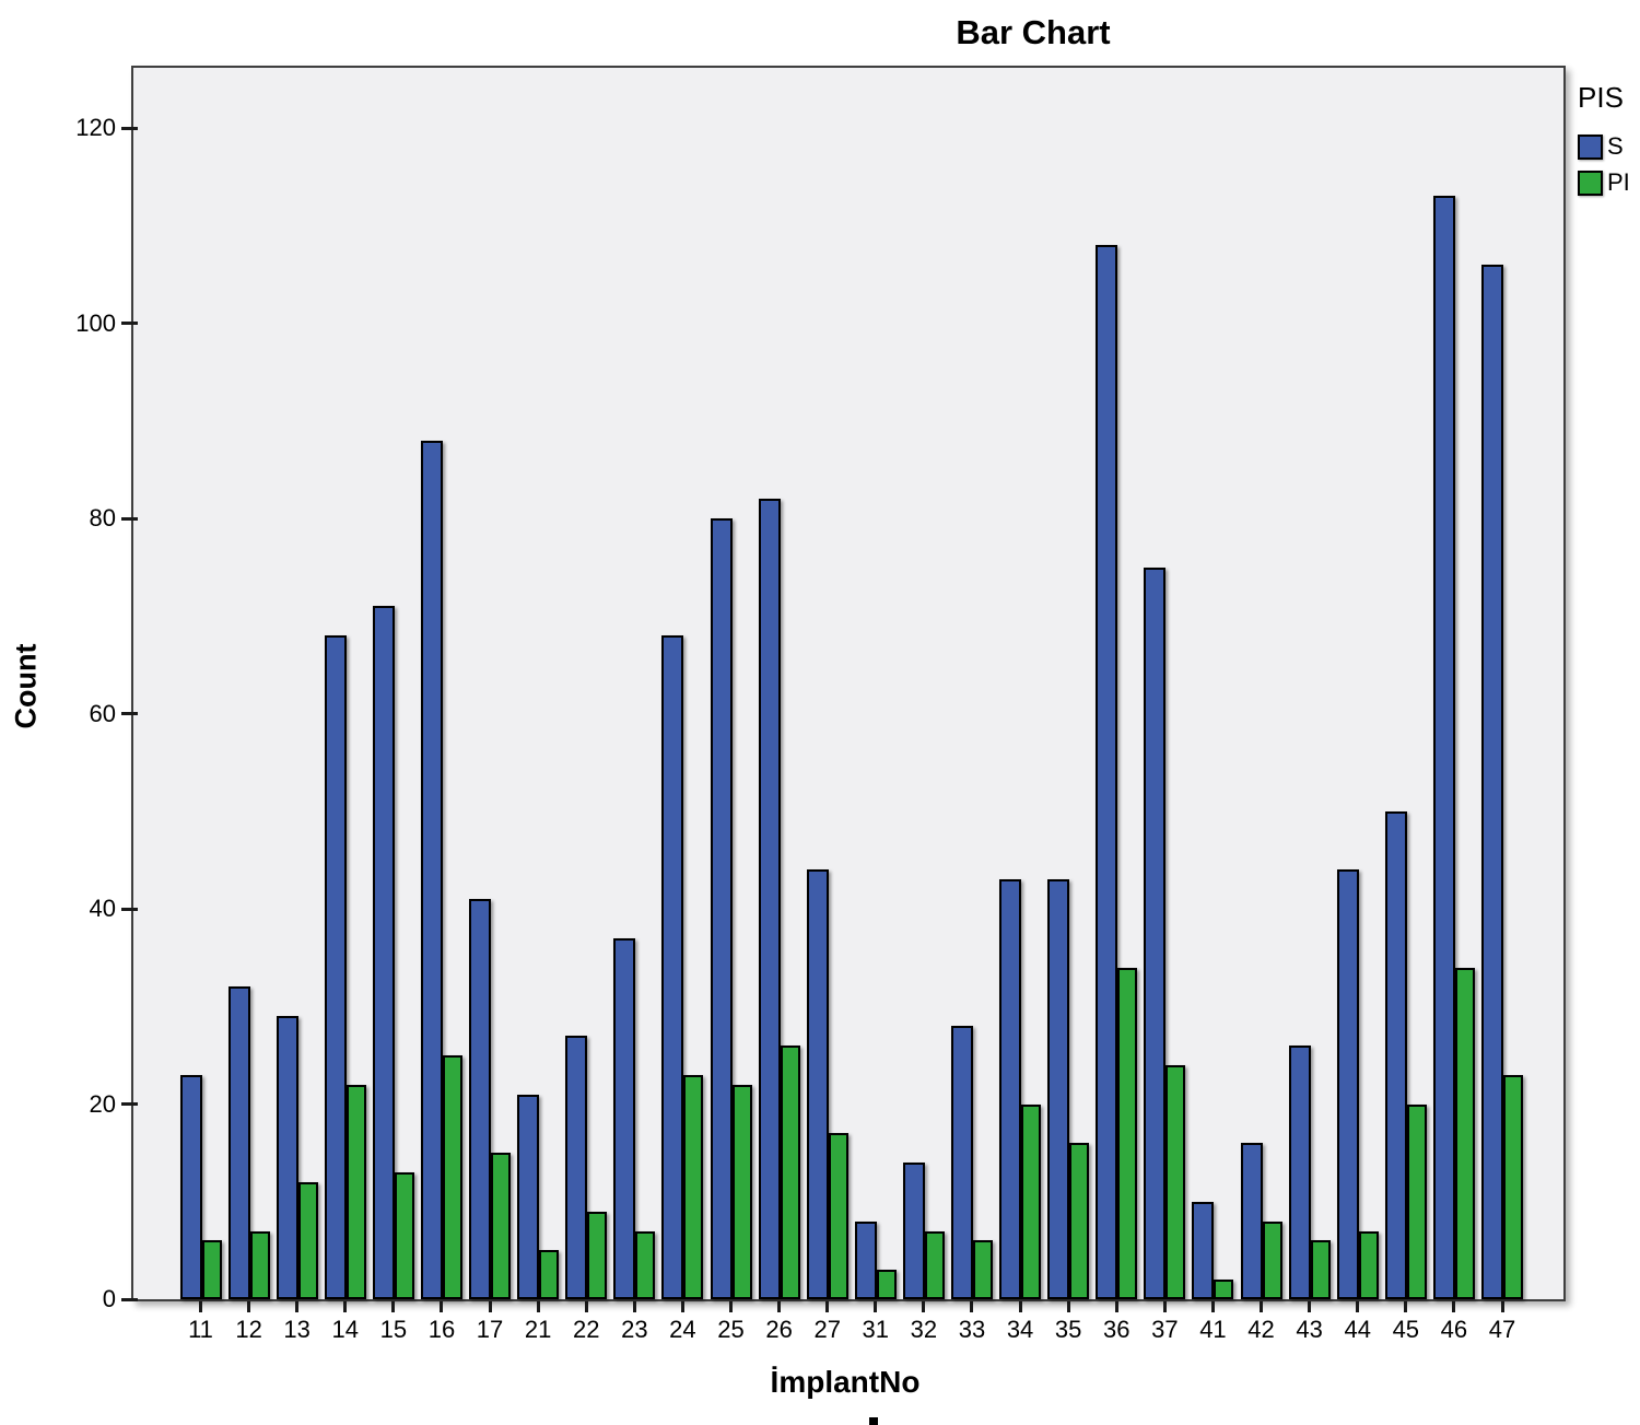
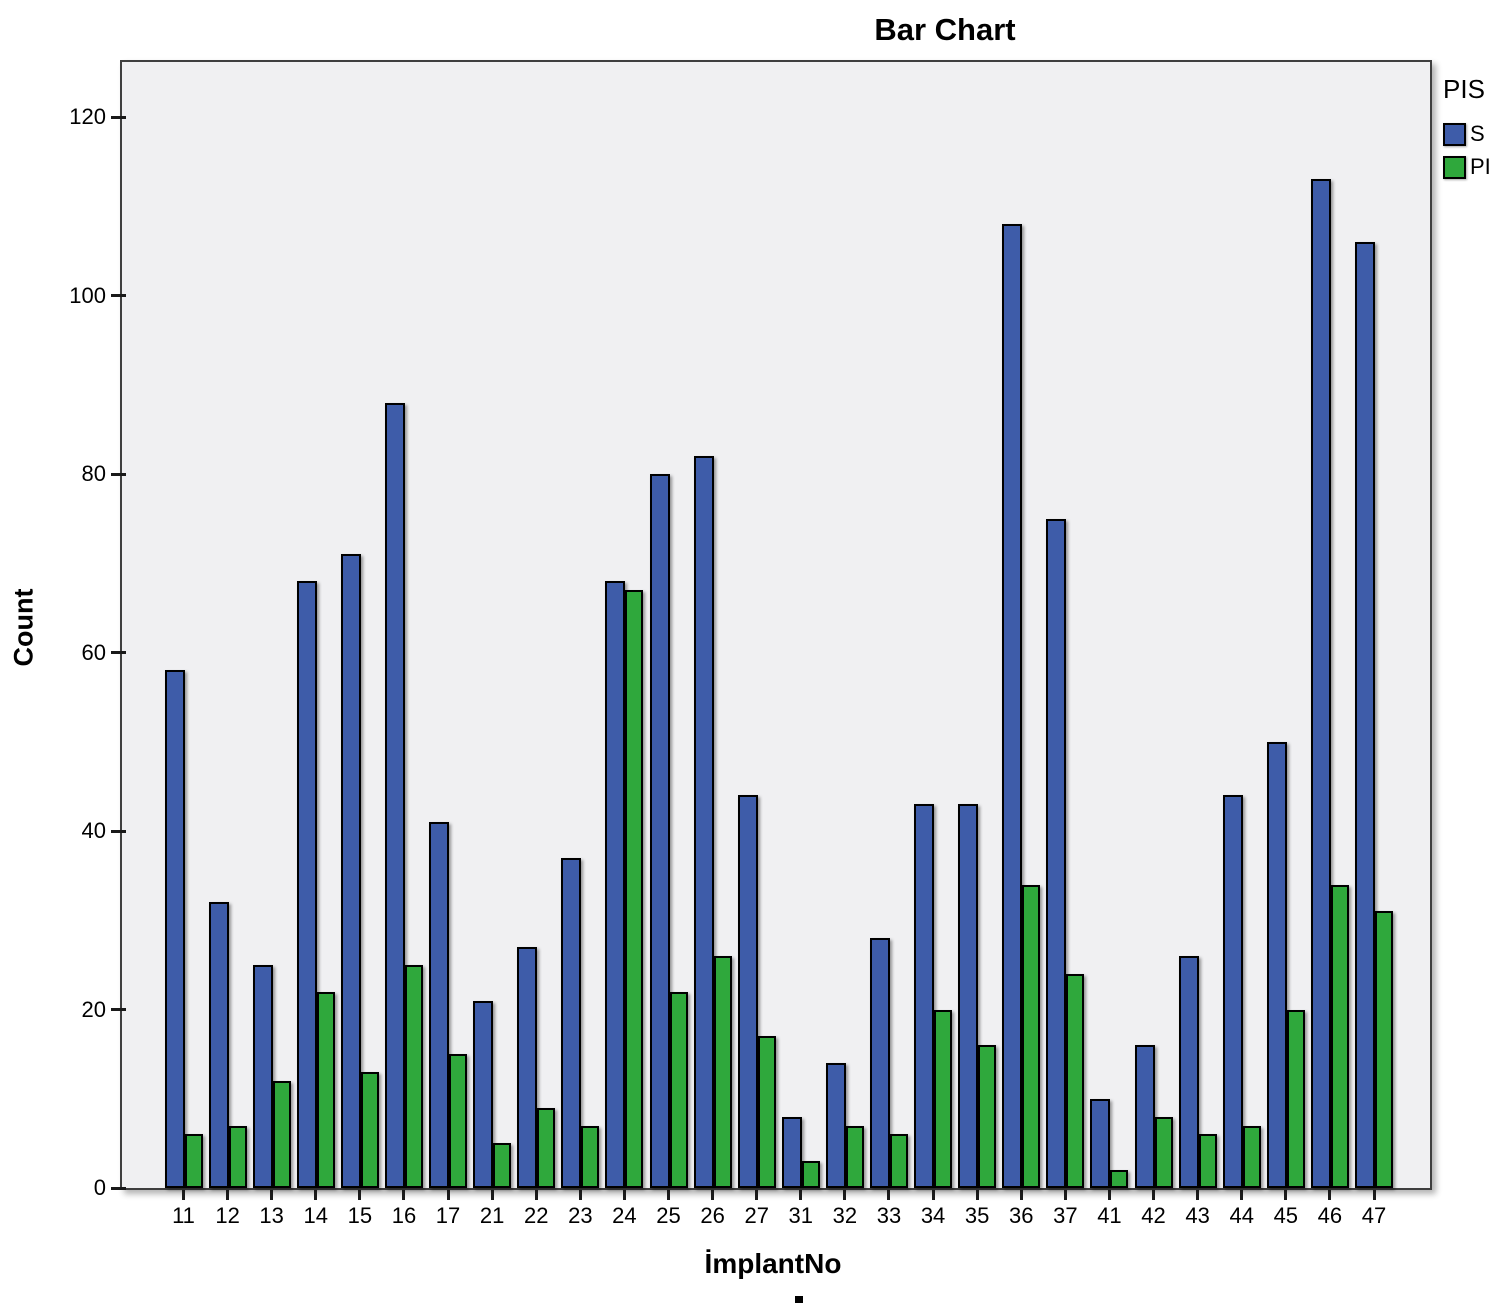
S/11: 23 -> 58
S/13: 29 -> 25
PI/24: 23 -> 67
PI/47: 23 -> 31
